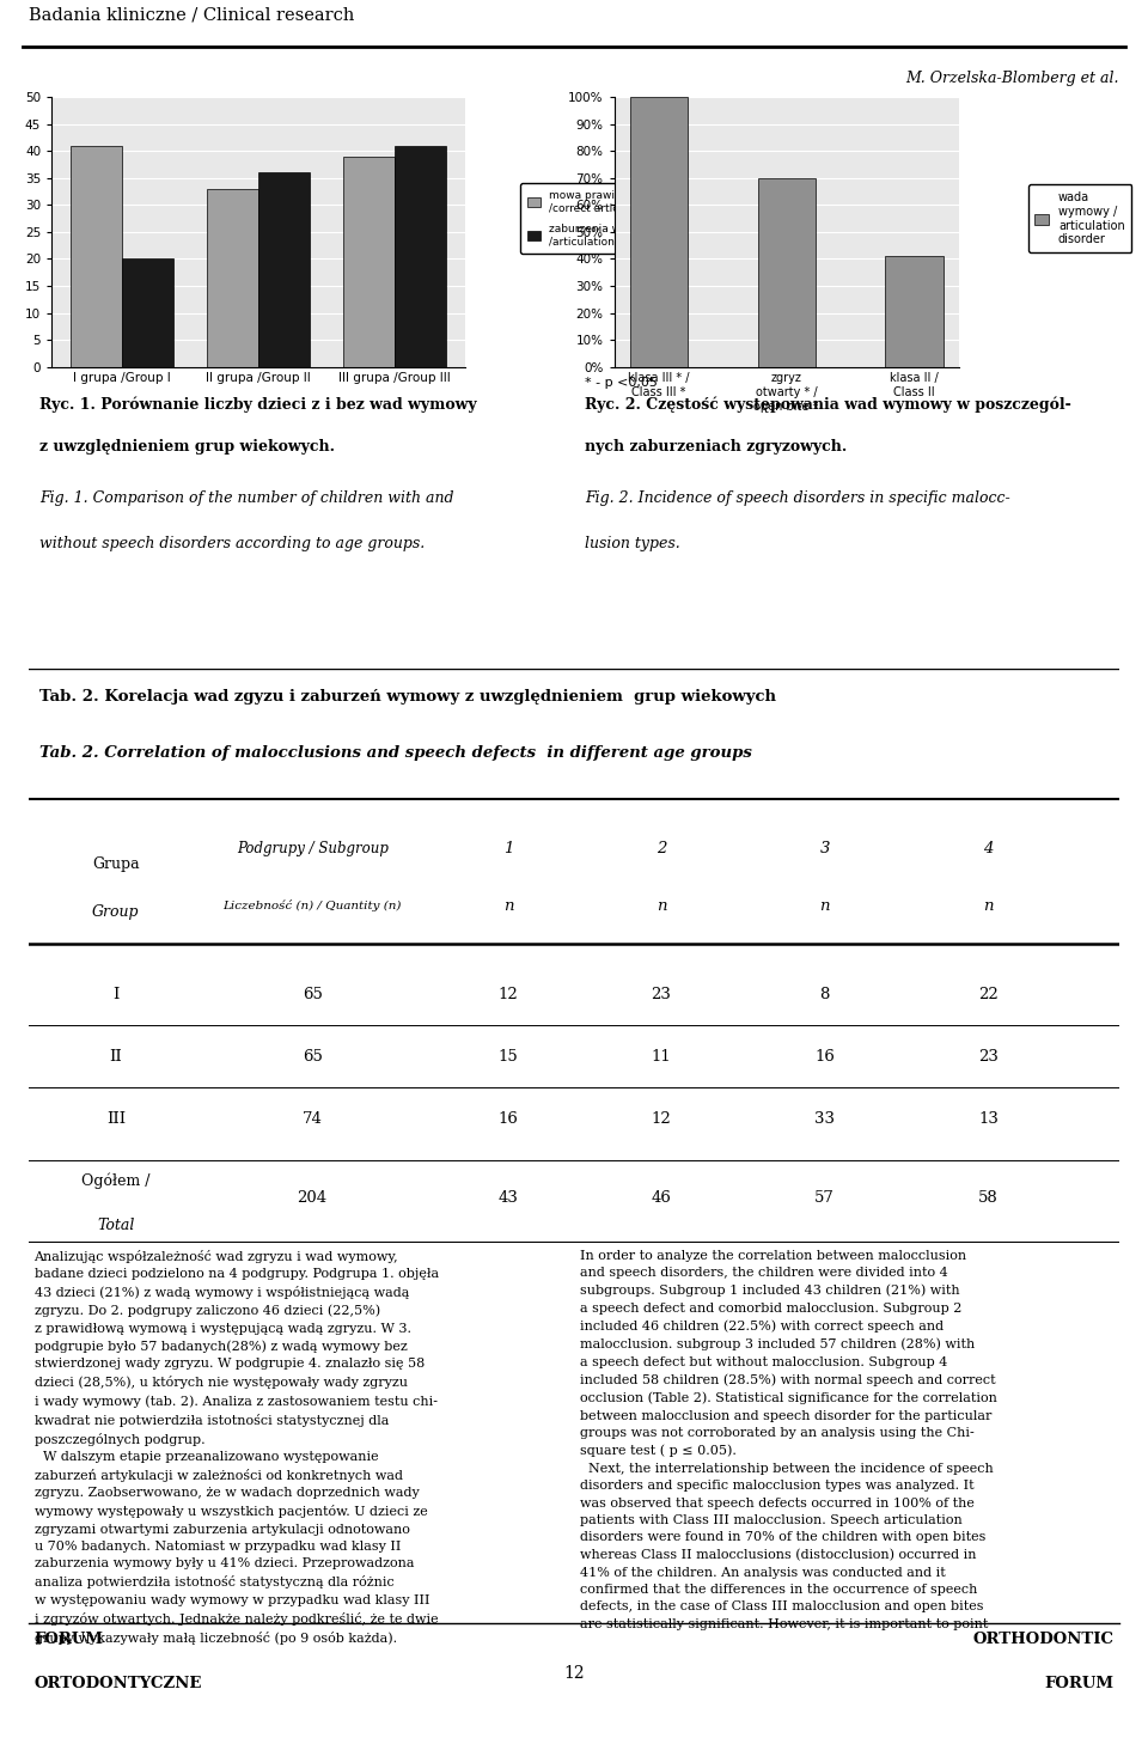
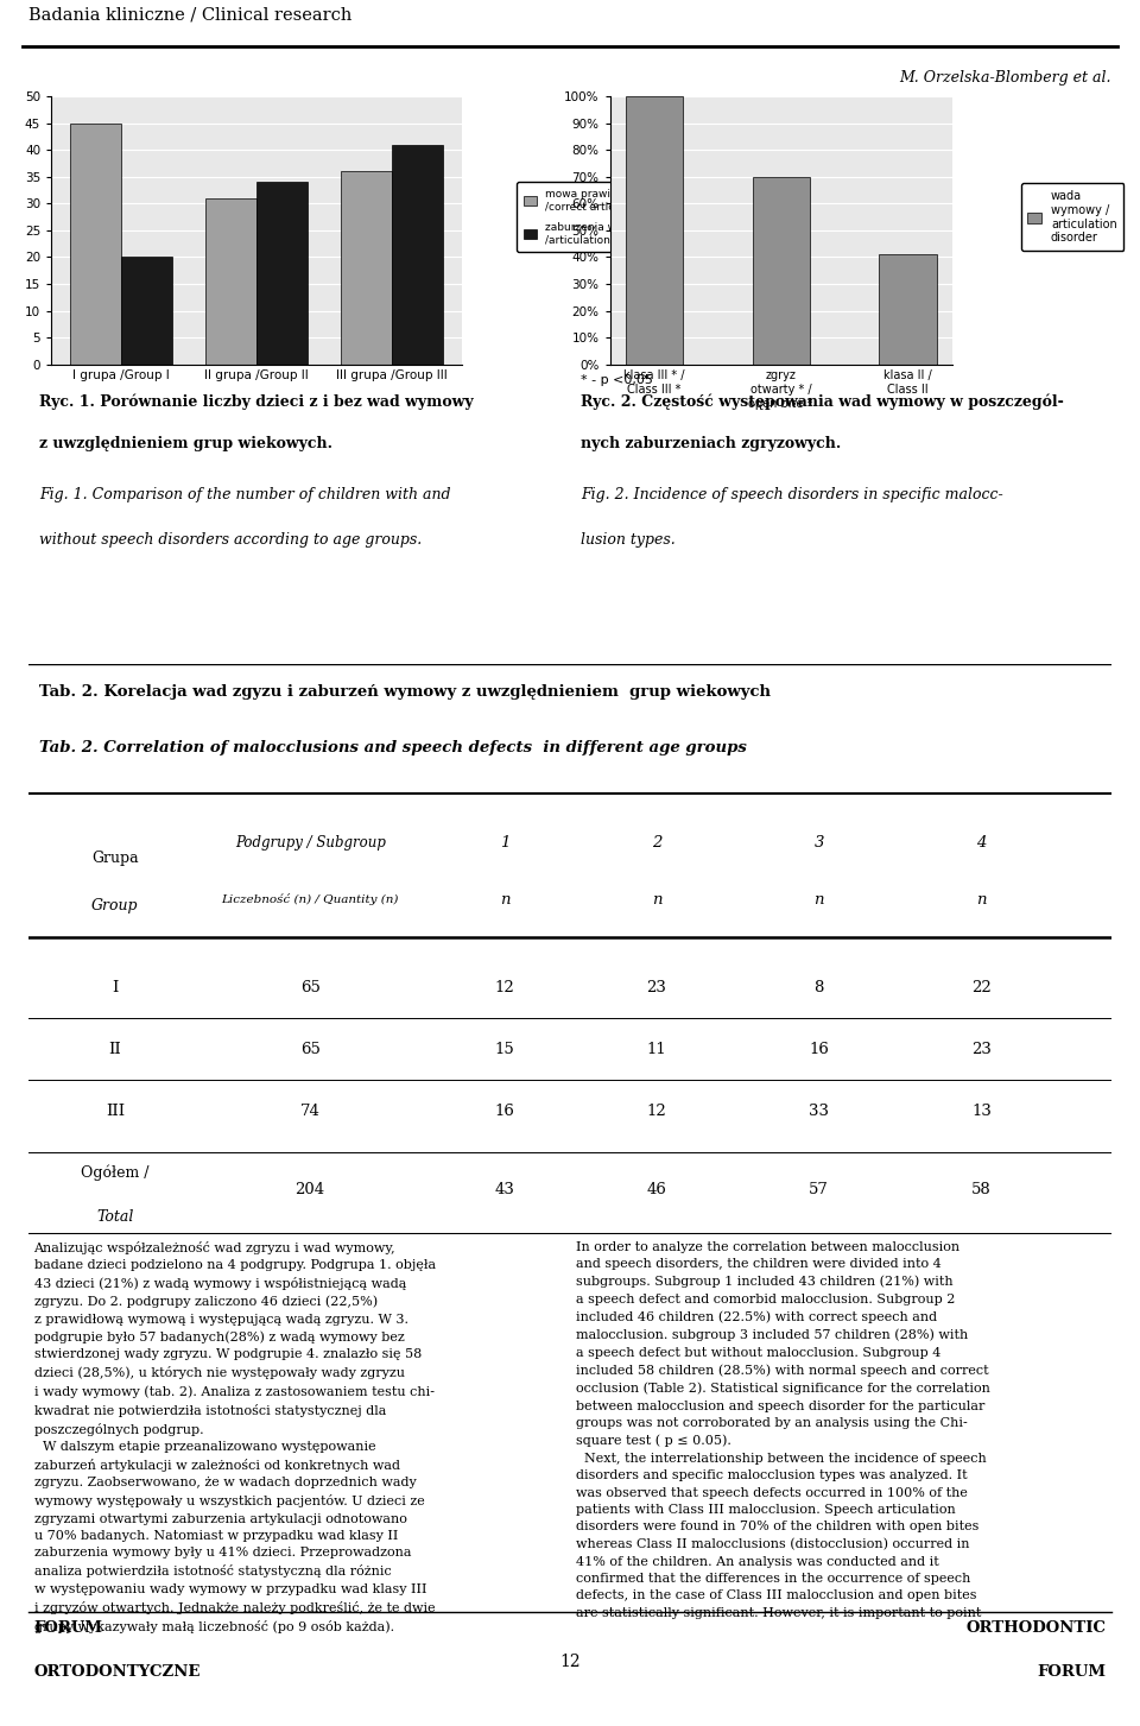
mowa prawidłowa /correct articulation/I grupa /Group I: 41 -> 45
mowa prawidłowa /correct articulation/II grupa /Group II: 33 -> 31
zaburzenia wymowy /articulation disorders/II grupa /Group II: 36 -> 34
mowa prawidłowa /correct articulation/III grupa /Group III: 39 -> 36
